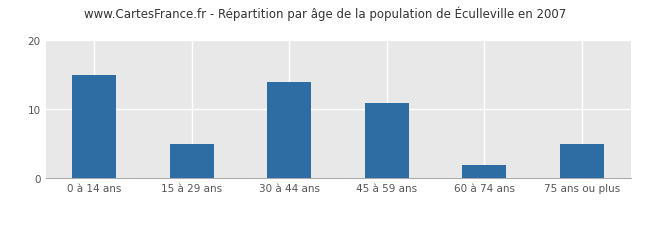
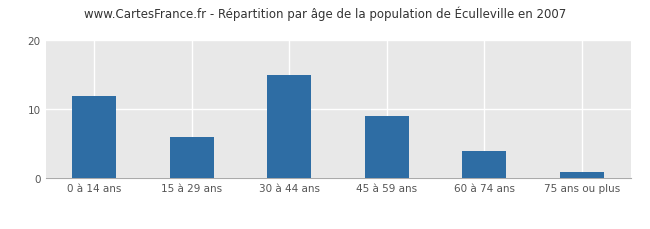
0 à 14 ans: 15 -> 12
15 à 29 ans: 5 -> 6
30 à 44 ans: 14 -> 15
45 à 59 ans: 11 -> 9
60 à 74 ans: 2 -> 4
75 ans ou plus: 5 -> 1
